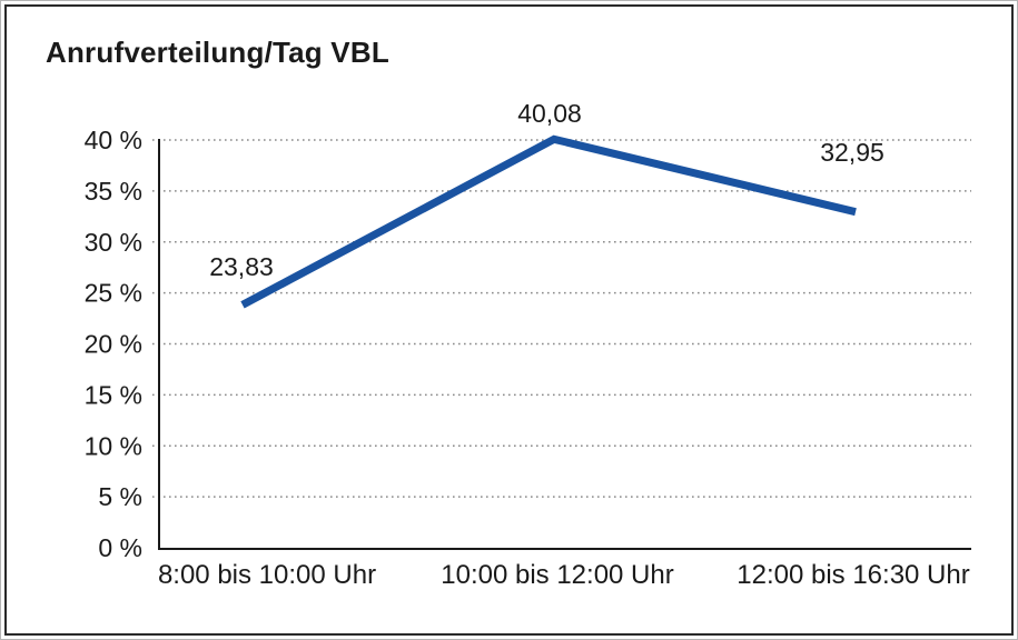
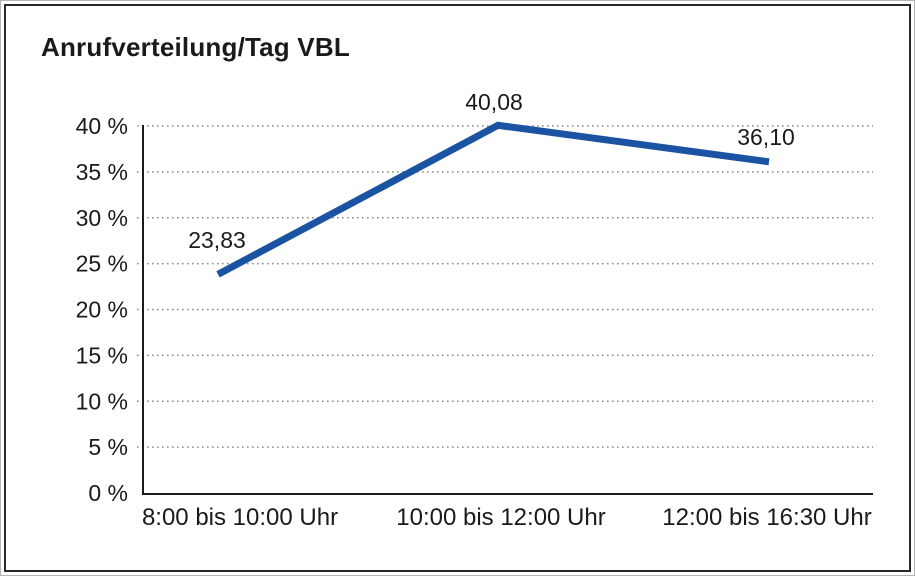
12:00 bis 16:30 Uhr: 32,95 -> 36,10
